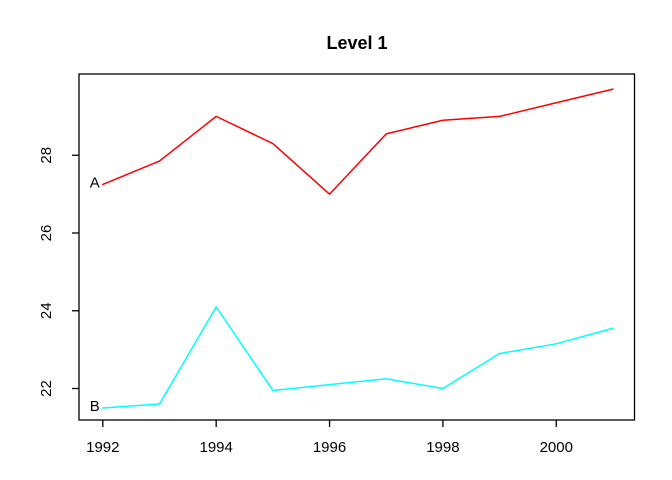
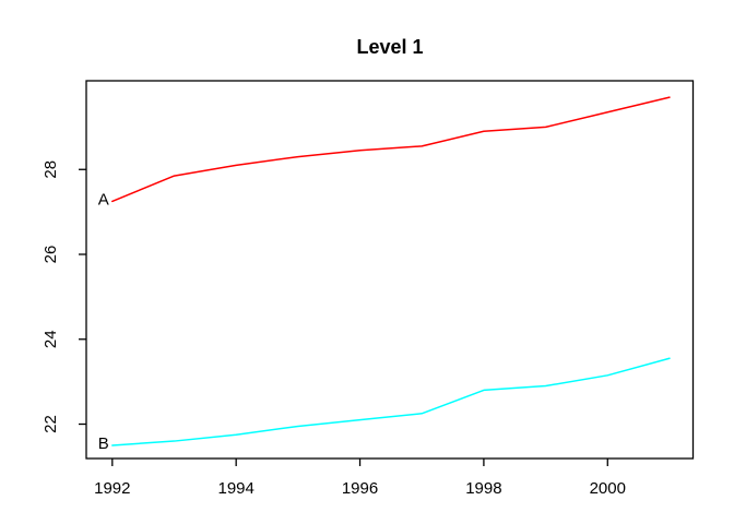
A/1994: 29.0 -> 28.1
B/1994: 24.1 -> 21.8
A/1996: 27.0 -> 28.4
B/1998: 22.0 -> 22.8
